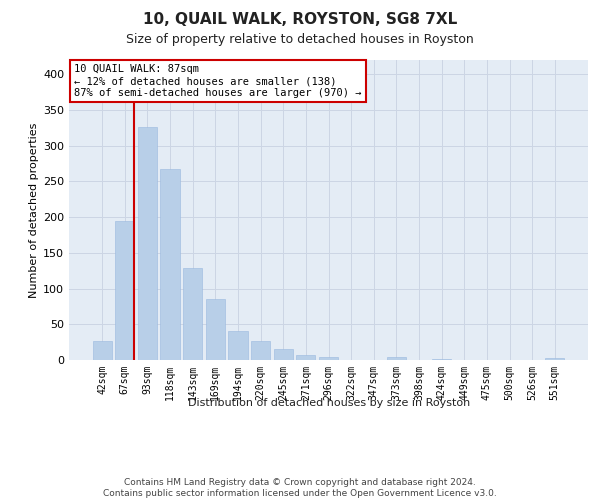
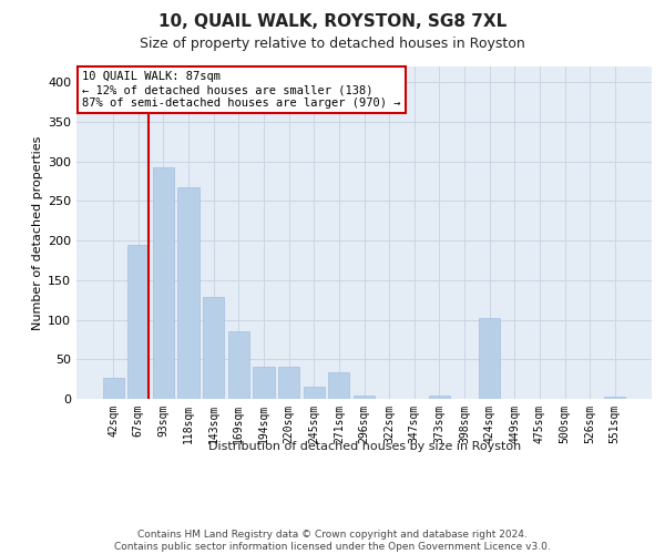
93sqm: 326 -> 292
220sqm: 27 -> 40
271sqm: 7 -> 34
424sqm: 2 -> 102
